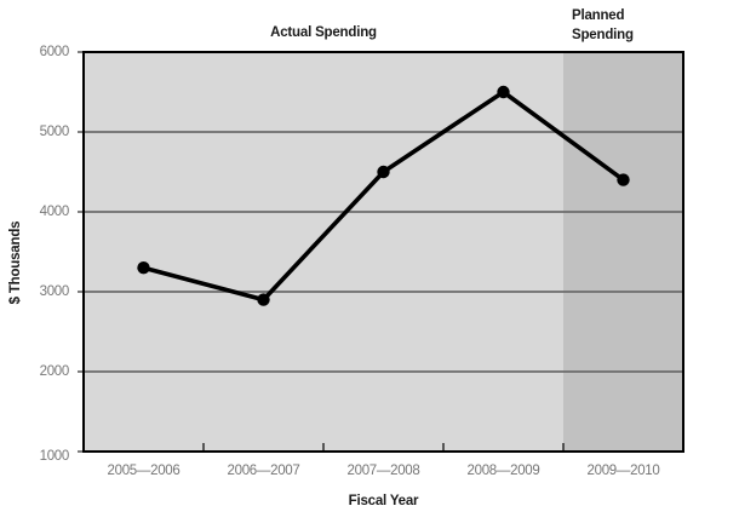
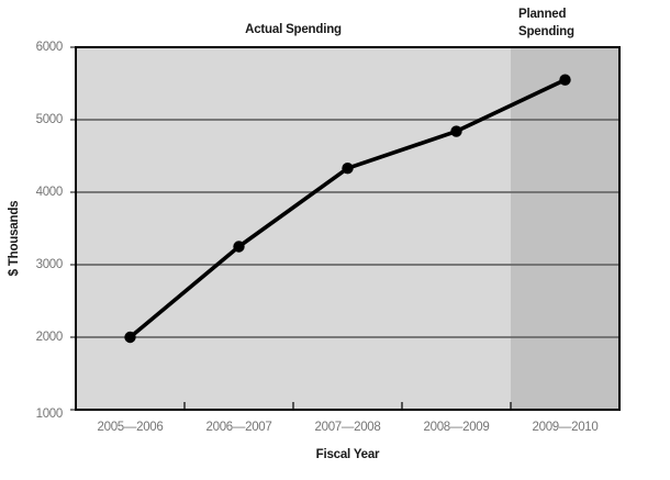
2005—2006: 3300 -> 2000
2006—2007: 2900 -> 3200
2007—2008: 4500 -> 4300
2008—2009: 5500 -> 4800
2009—2010: 4400 -> 5600
